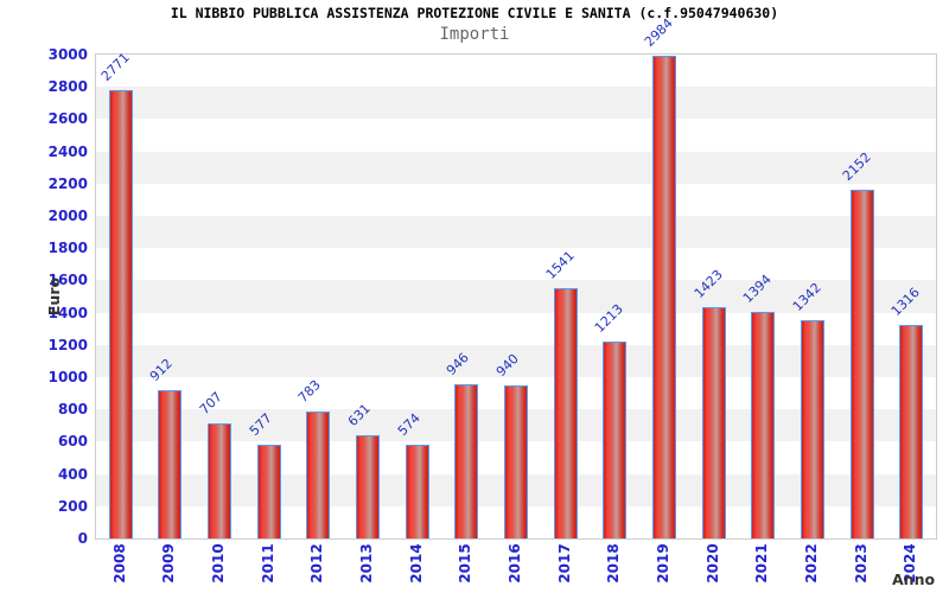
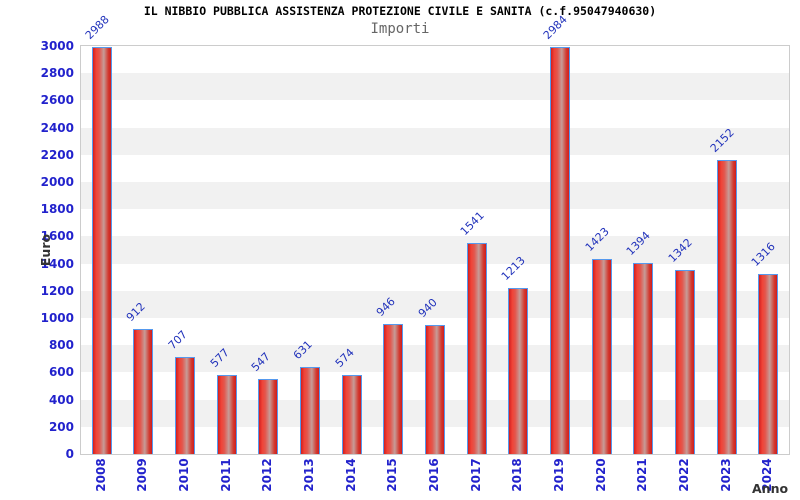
2008: 2771 -> 2988
2012: 783 -> 547
